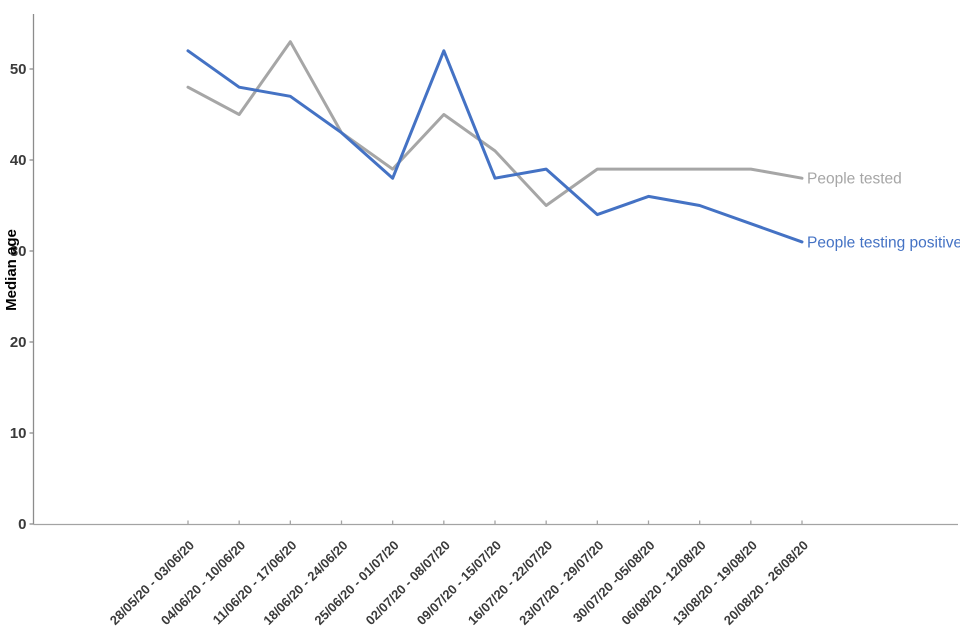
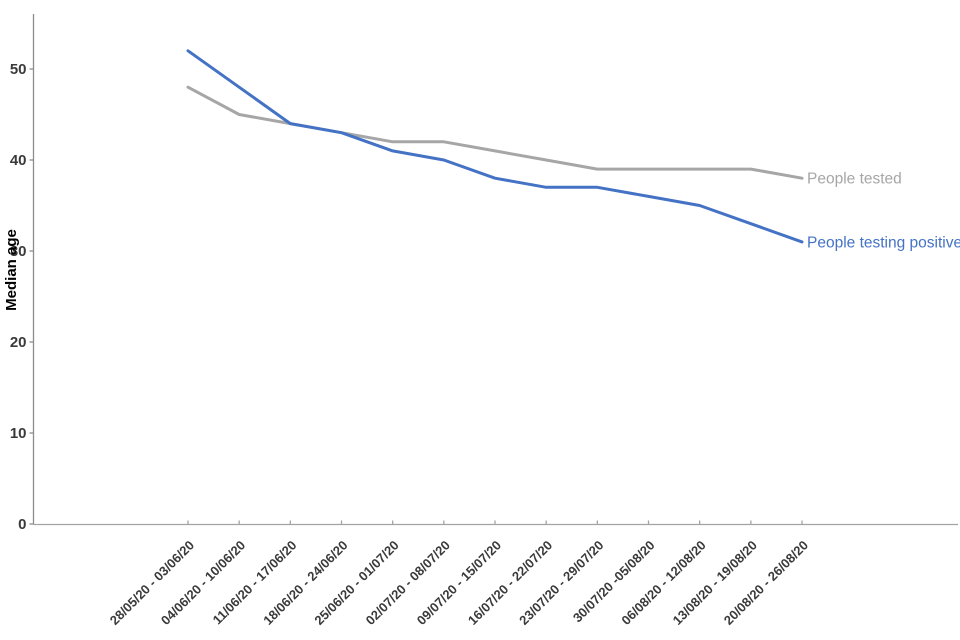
People tested/11/06/20 - 17/06/20: 53 -> 44
People testing positive/11/06/20 - 17/06/20: 47 -> 44
People tested/25/06/20 - 01/07/20: 39 -> 42
People testing positive/25/06/20 - 01/07/20: 38 -> 41
People tested/02/07/20 - 08/07/20: 45 -> 42
People testing positive/02/07/20 - 08/07/20: 52 -> 40
People tested/16/07/20 - 22/07/20: 35 -> 40
People testing positive/16/07/20 - 22/07/20: 39 -> 37
People testing positive/23/07/20 - 29/07/20: 34 -> 37
